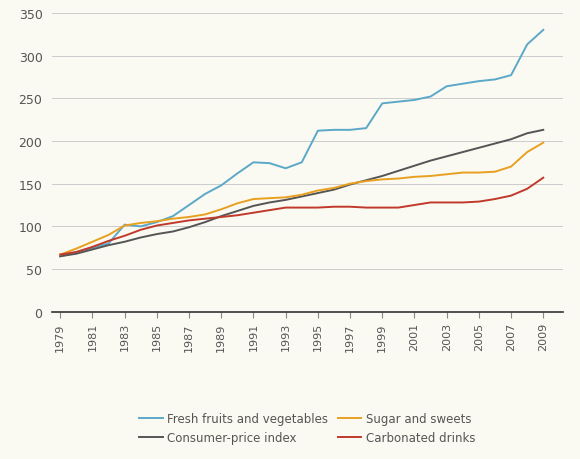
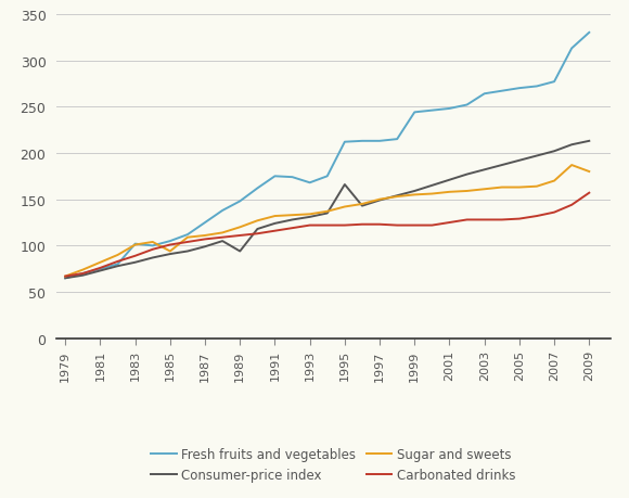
Sugar and sweets/1985: 106 -> 94
Consumer-price index/1989: 112 -> 94
Consumer-price index/1995: 139 -> 166
Sugar and sweets/2009: 198 -> 180
